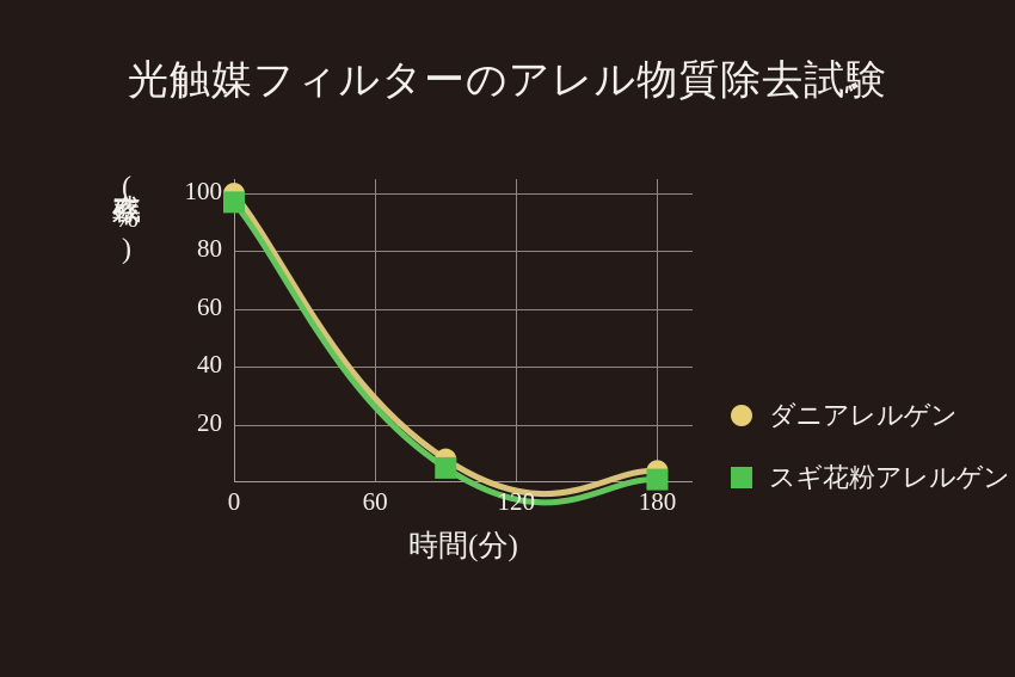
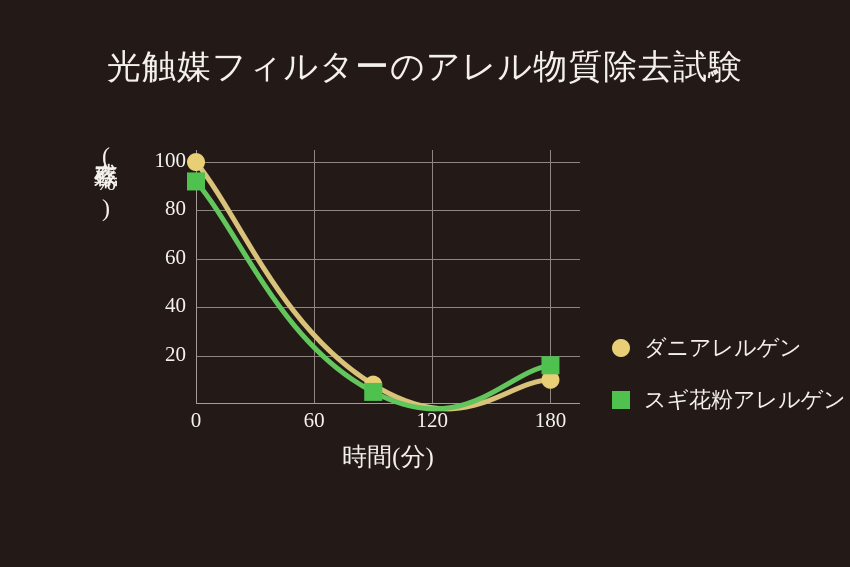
スギ花粉アレルゲン/0: 97 -> 92
ダニアレルゲン/180: 4 -> 10
スギ花粉アレルゲン/180: 1 -> 16
